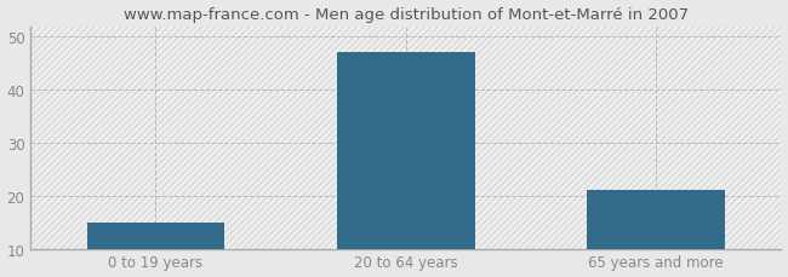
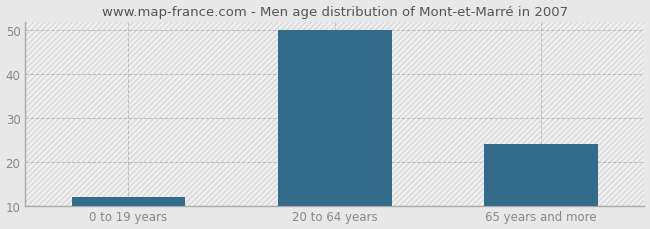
0 to 19 years: 15 -> 12
20 to 64 years: 47 -> 50
65 years and more: 21 -> 24
